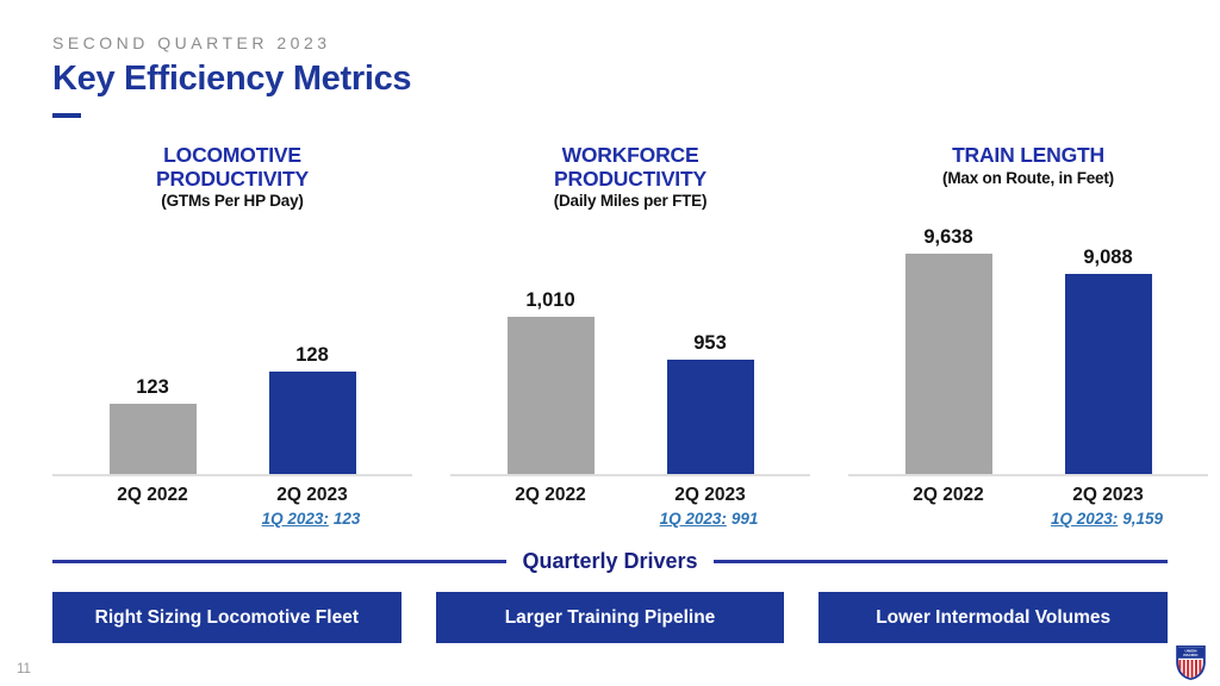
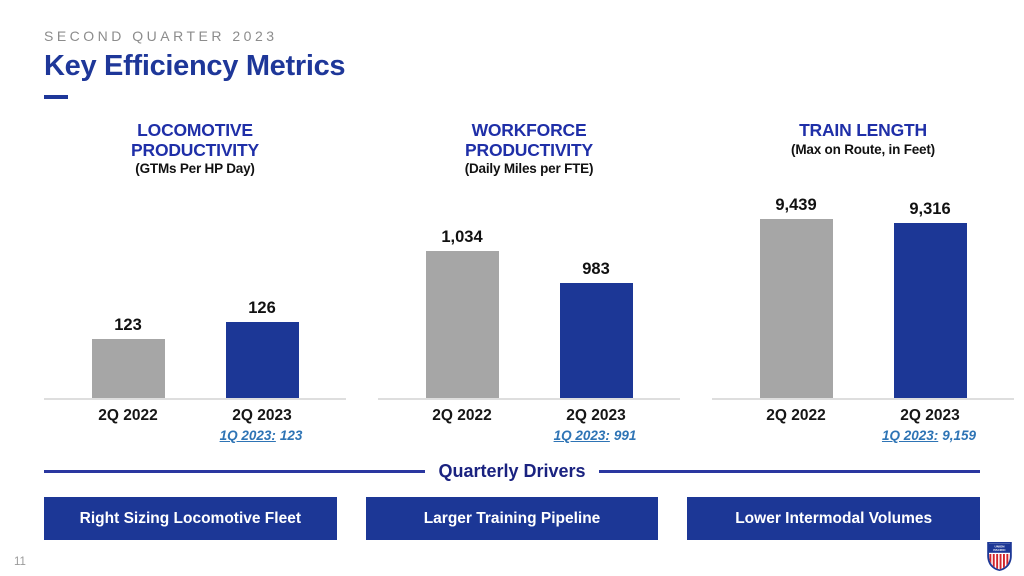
LOCOMOTIVE PRODUCTIVITY/2Q 2023: 128 -> 126
WORKFORCE PRODUCTIVITY/2Q 2022: 1,010 -> 1,034
WORKFORCE PRODUCTIVITY/2Q 2023: 953 -> 983
TRAIN LENGTH/2Q 2022: 9,638 -> 9,439
TRAIN LENGTH/2Q 2023: 9,088 -> 9,316
